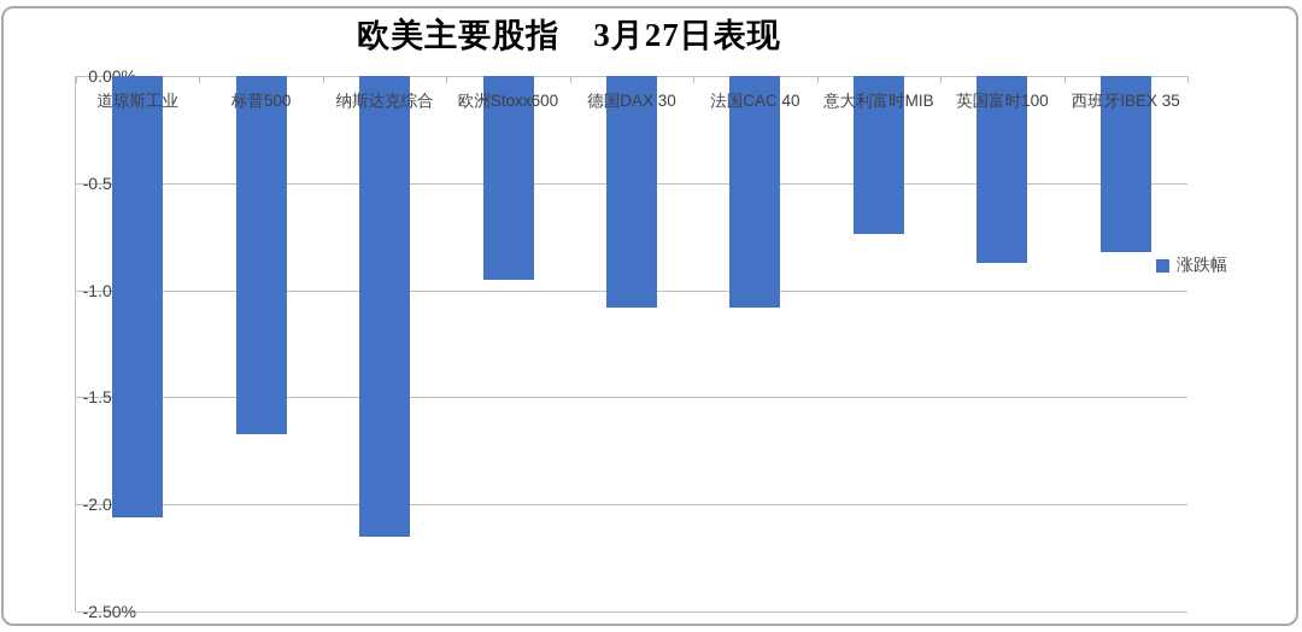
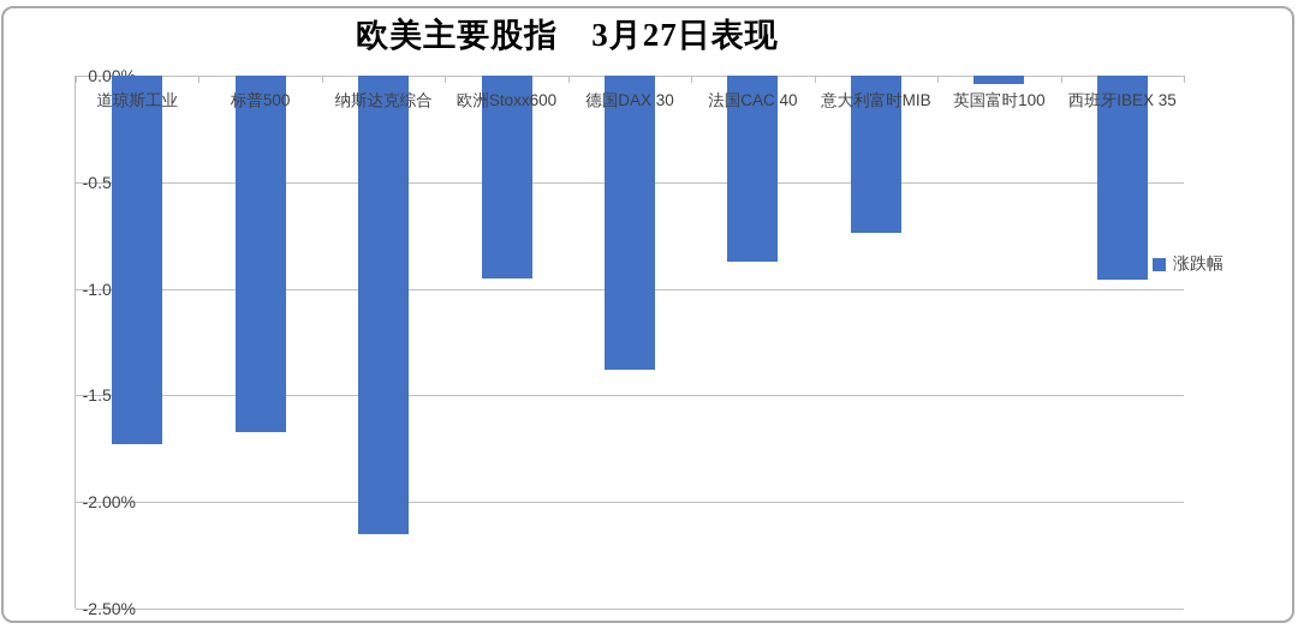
道琼斯工业: -2.06% -> -1.73%
德国DAX 30: -1.08% -> -1.38%
法国CAC 40: -1.08% -> -0.87%
英国富时100: -0.87% -> -0.04%
西班牙IBEX 35: -0.82% -> -0.96%
